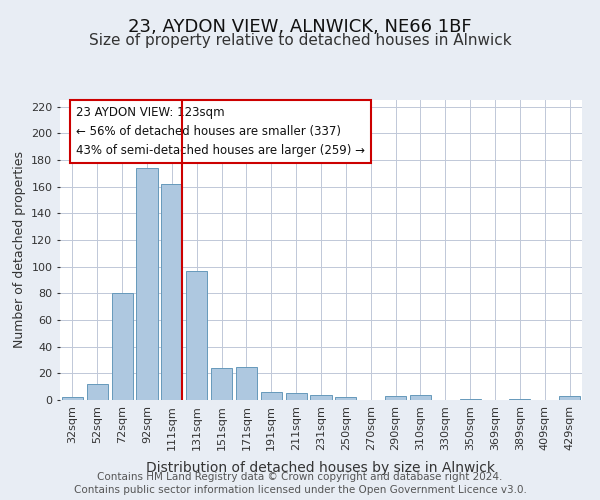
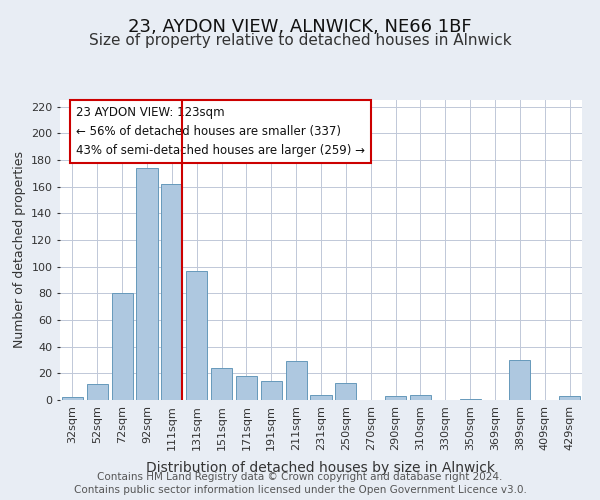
171sqm: 25 -> 18
191sqm: 6 -> 14
211sqm: 5 -> 29
250sqm: 2 -> 13
389sqm: 1 -> 30
